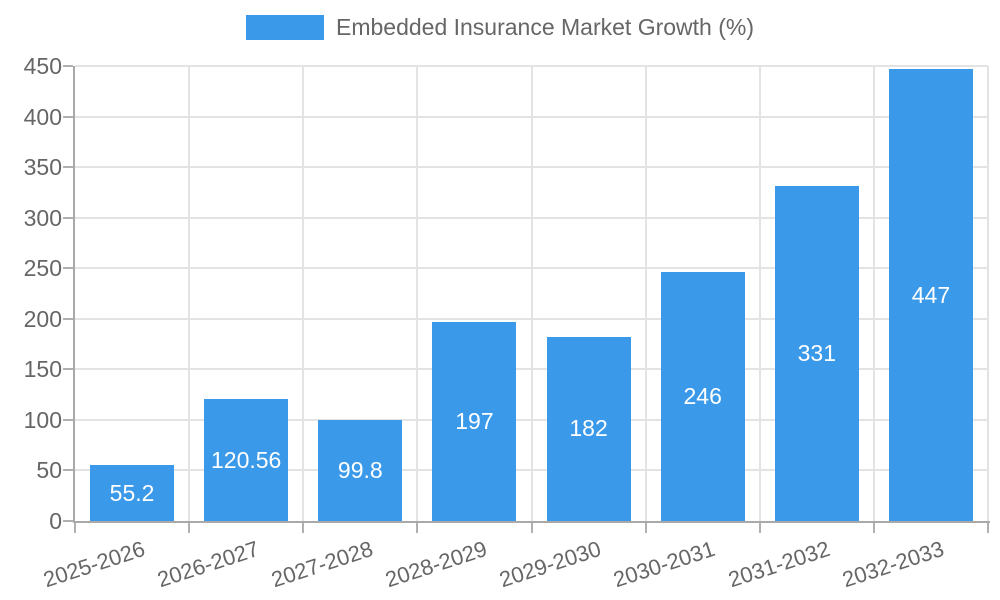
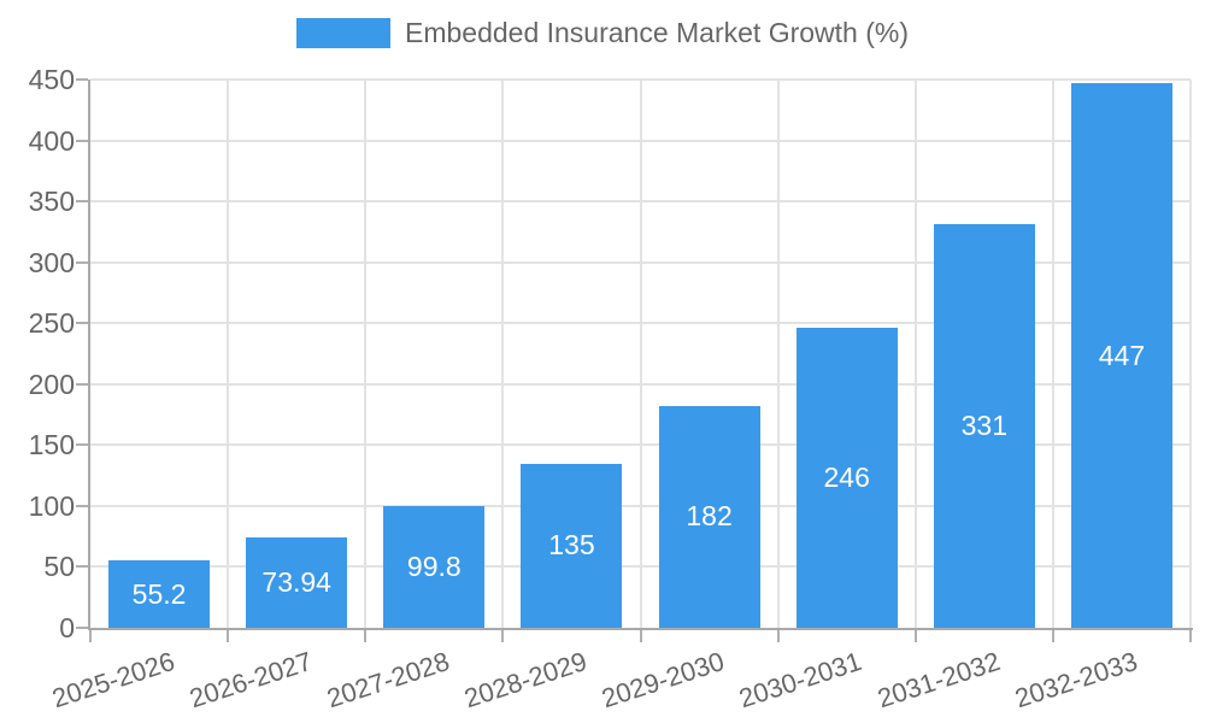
2026-2027: 120.56 -> 73.94
2028-2029: 197 -> 135
